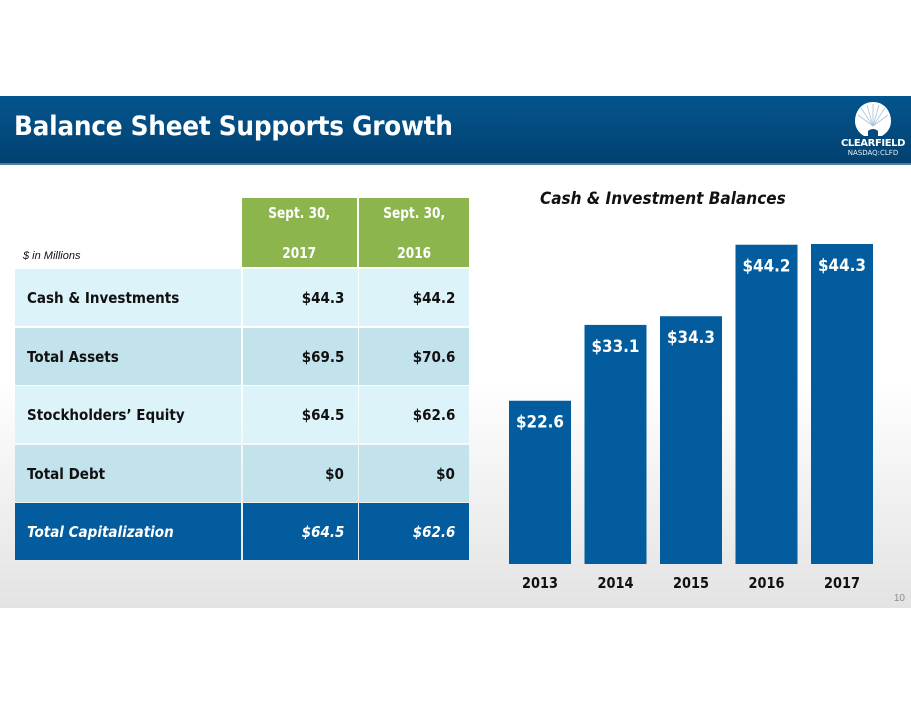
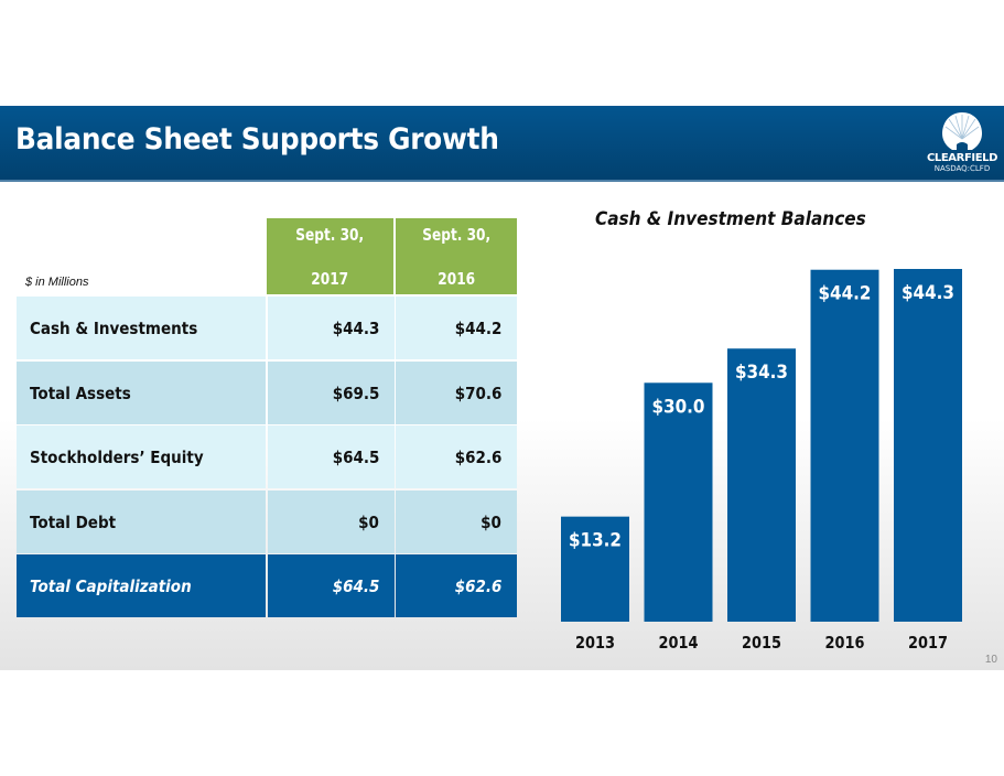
2013: $22.6 -> $13.2
2014: $33.1 -> $30.0
